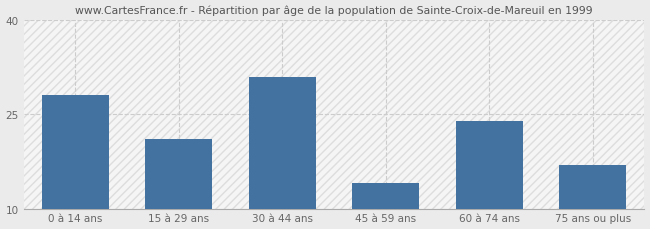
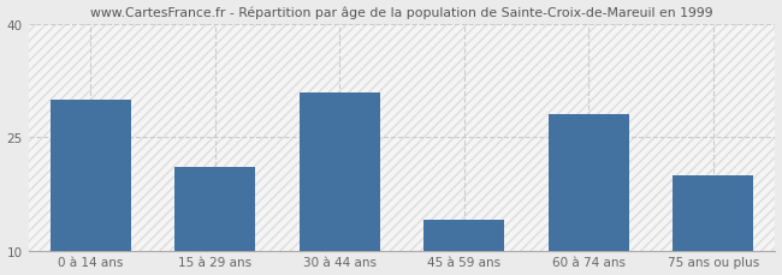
0 à 14 ans: 28 -> 30
60 à 74 ans: 24 -> 28
75 ans ou plus: 17 -> 20
